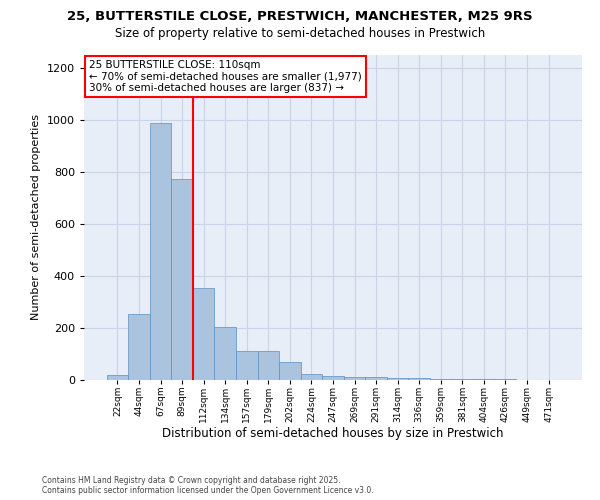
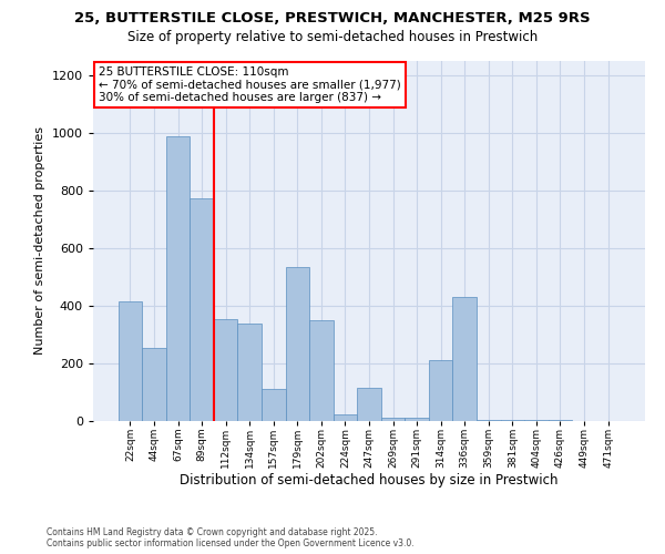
22sqm: 20 -> 415
134sqm: 205 -> 340
179sqm: 110 -> 535
202sqm: 68 -> 350
247sqm: 15 -> 115
314sqm: 8 -> 210
336sqm: 8 -> 430
